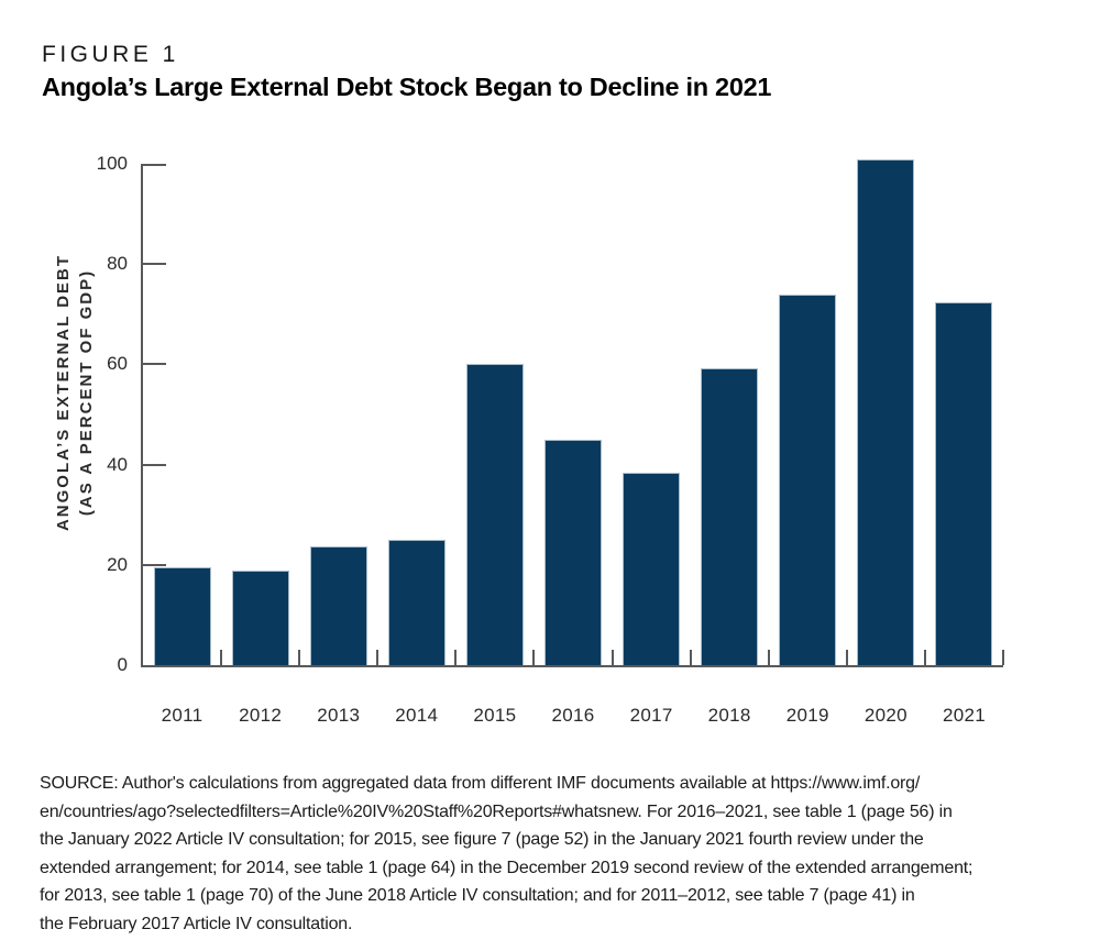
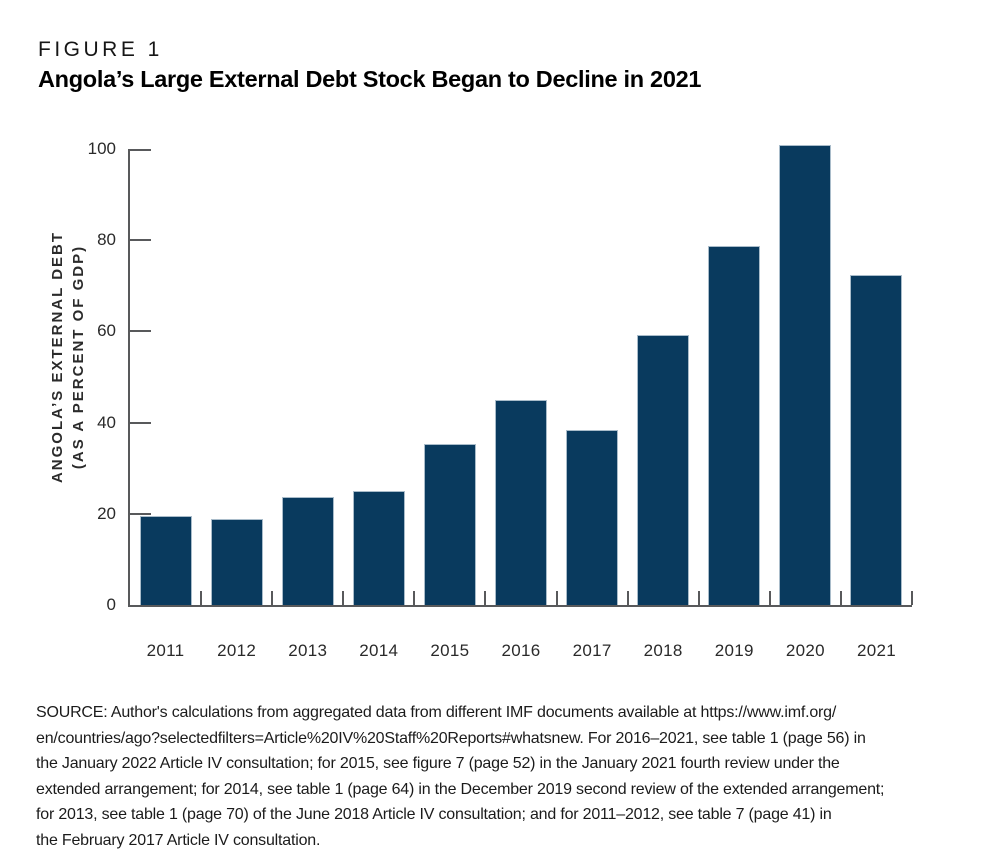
2015: 60 -> 35
2019: 74 -> 79
